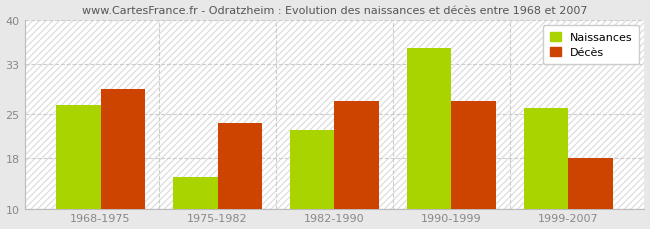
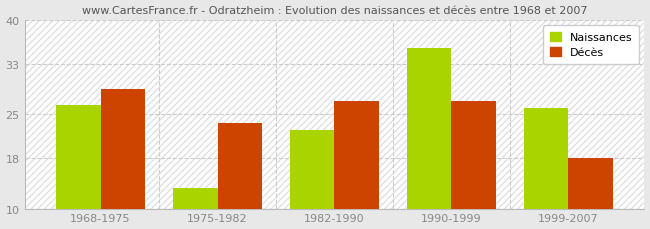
Naissances/1975-1982: 15.0 -> 13.2
